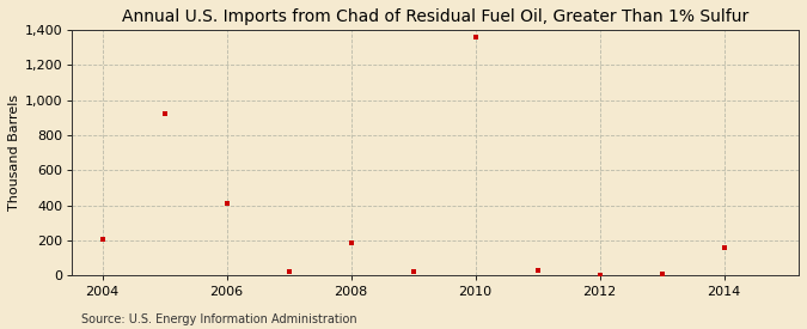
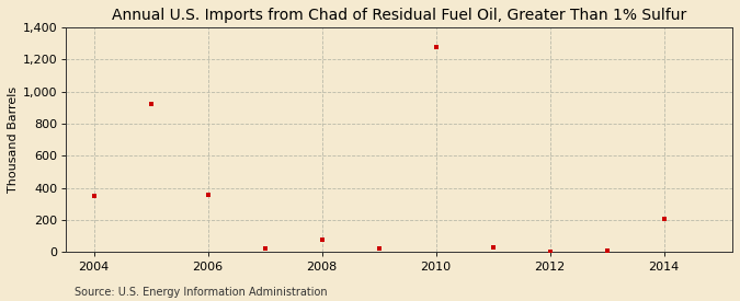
2004: 210 -> 350
2006: 410 -> 360
2008: 180 -> 80
2010: 1,360 -> 1,280
2014: 160 -> 210
